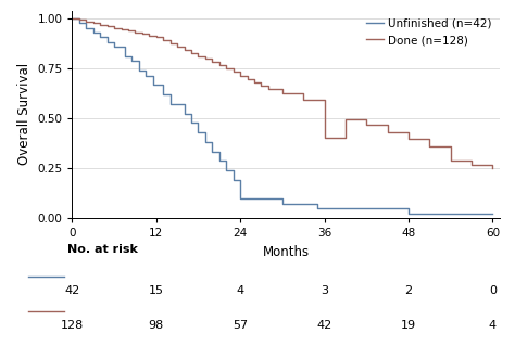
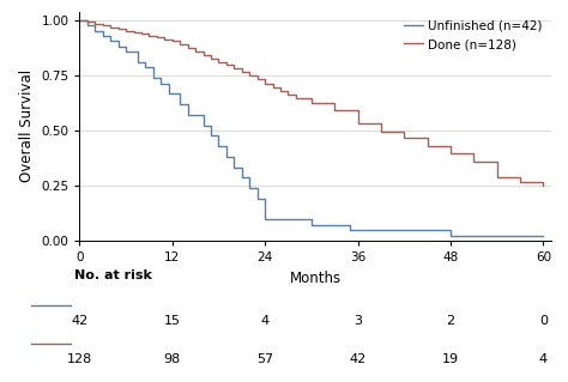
Done (n=128)/36: 0.40 -> 0.53
